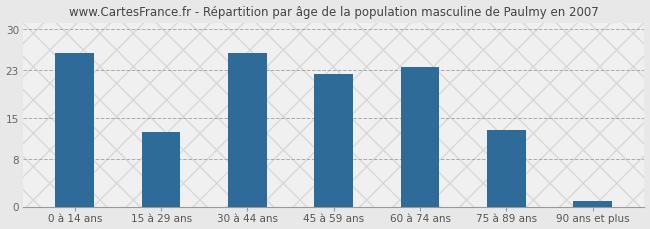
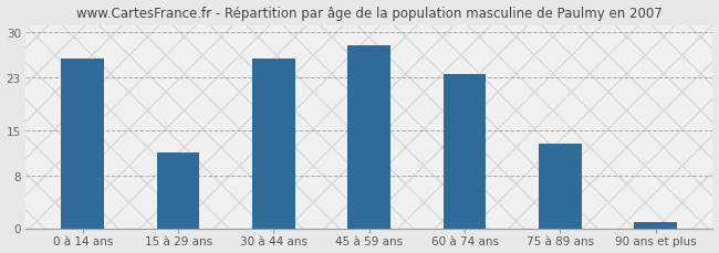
15 à 29 ans: 12.6 -> 11.5
45 à 59 ans: 22.4 -> 28.0
